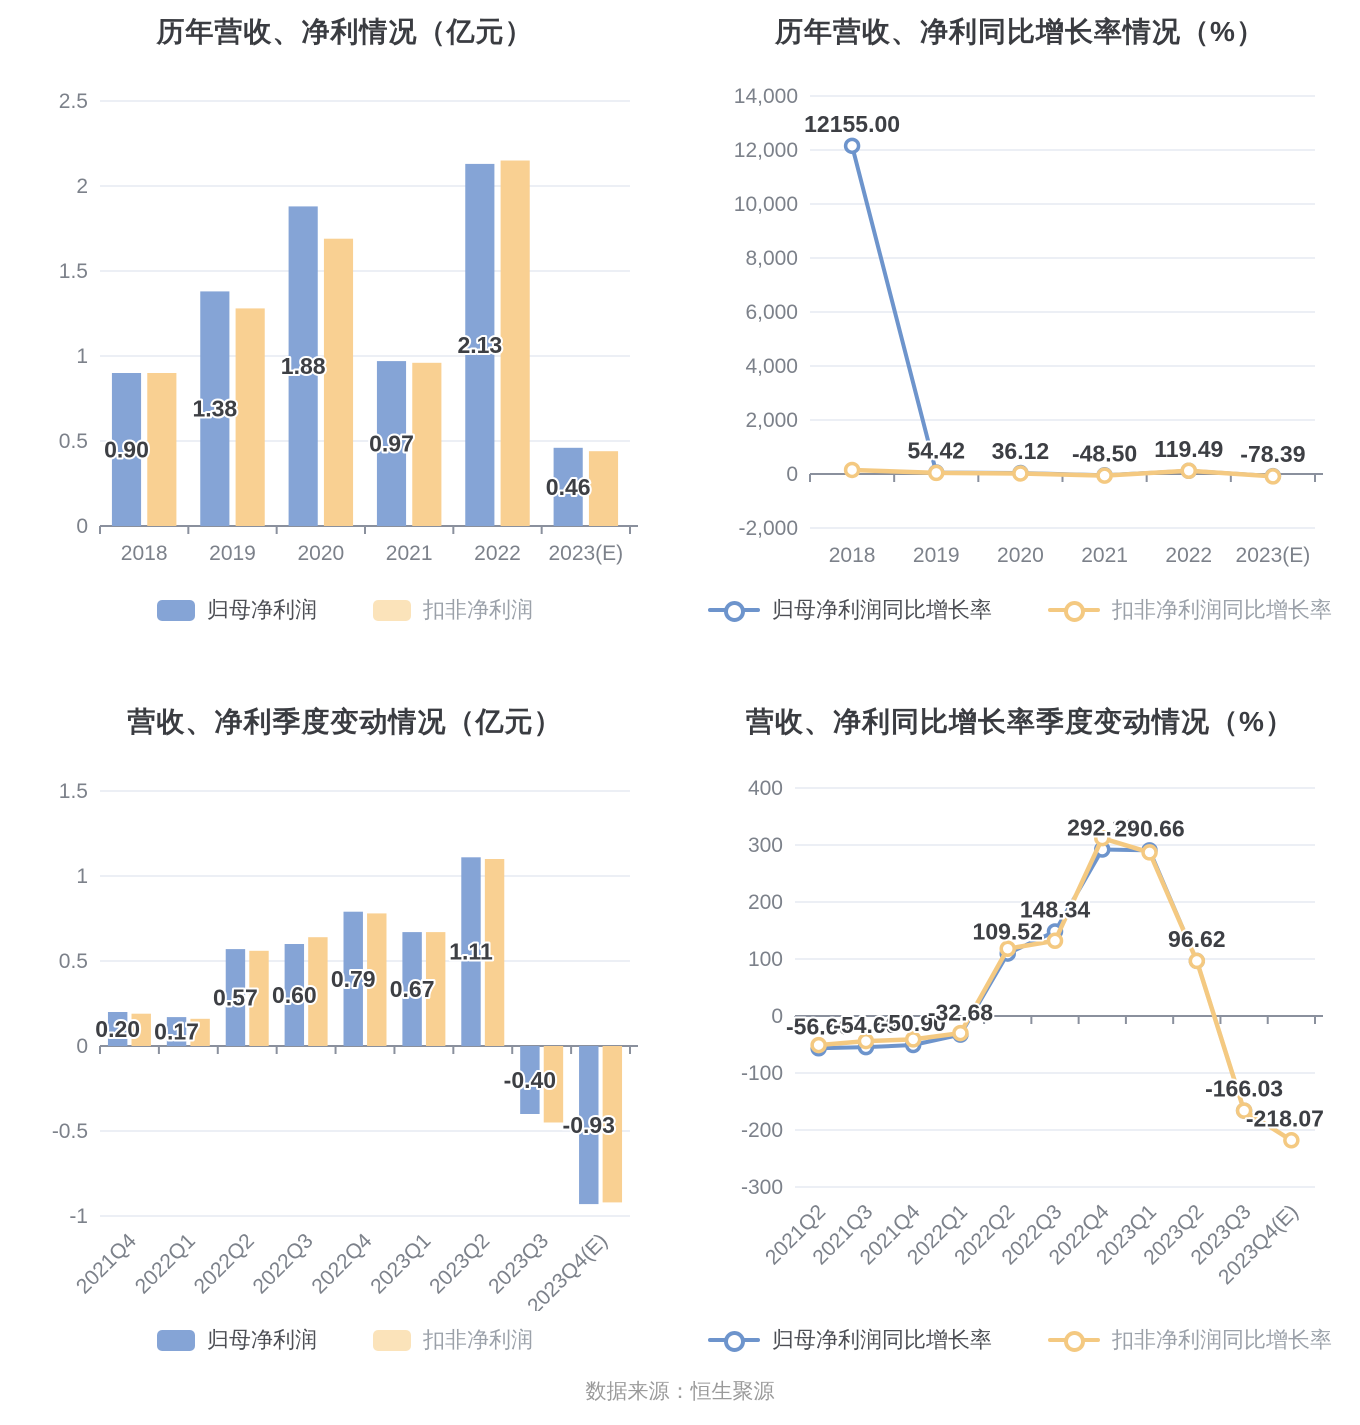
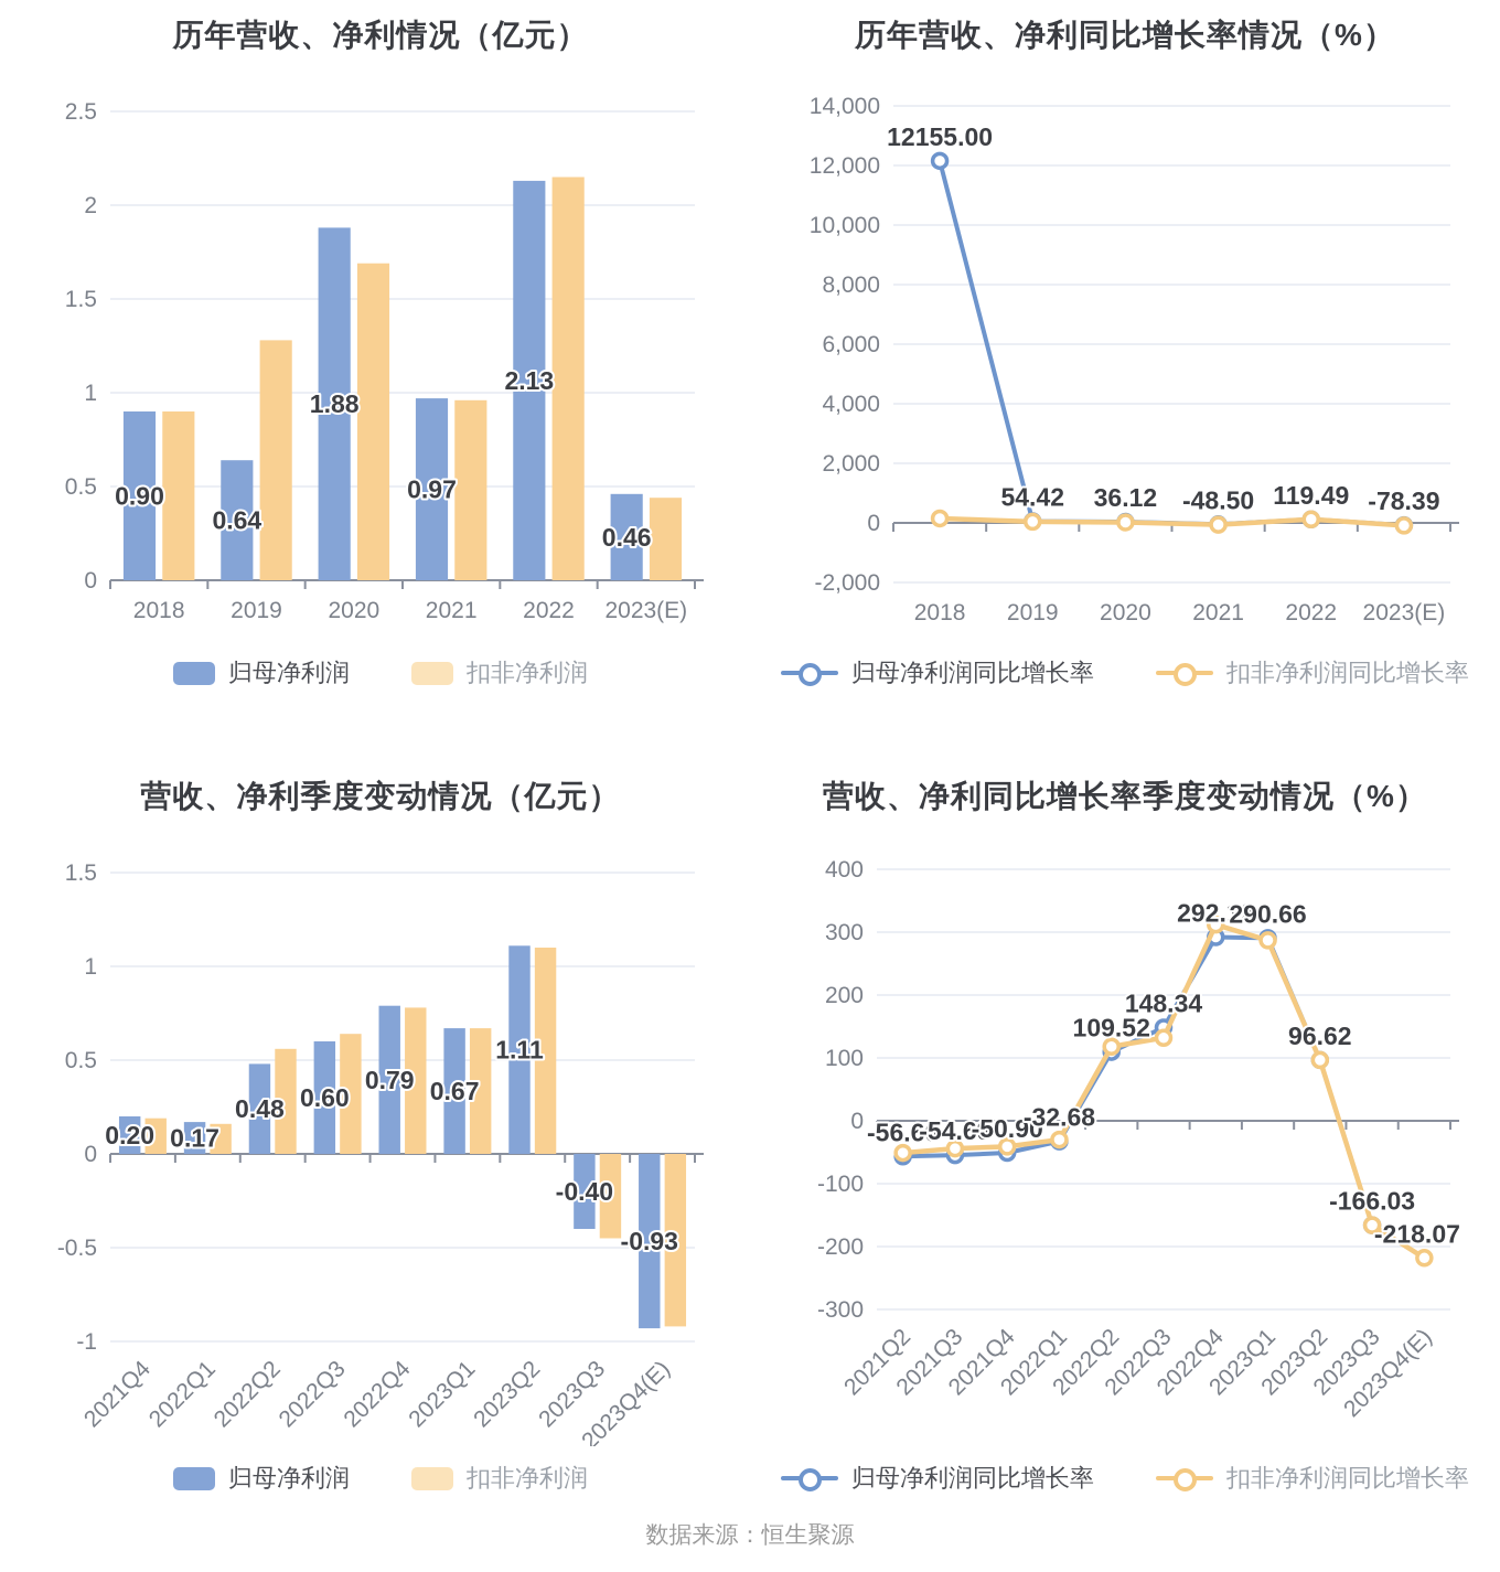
历年营收、净利情况（亿元）/归母净利润/2019: 1.38 -> 0.64
营收、净利季度变动情况（亿元）/归母净利润/2022Q2: 0.57 -> 0.48
